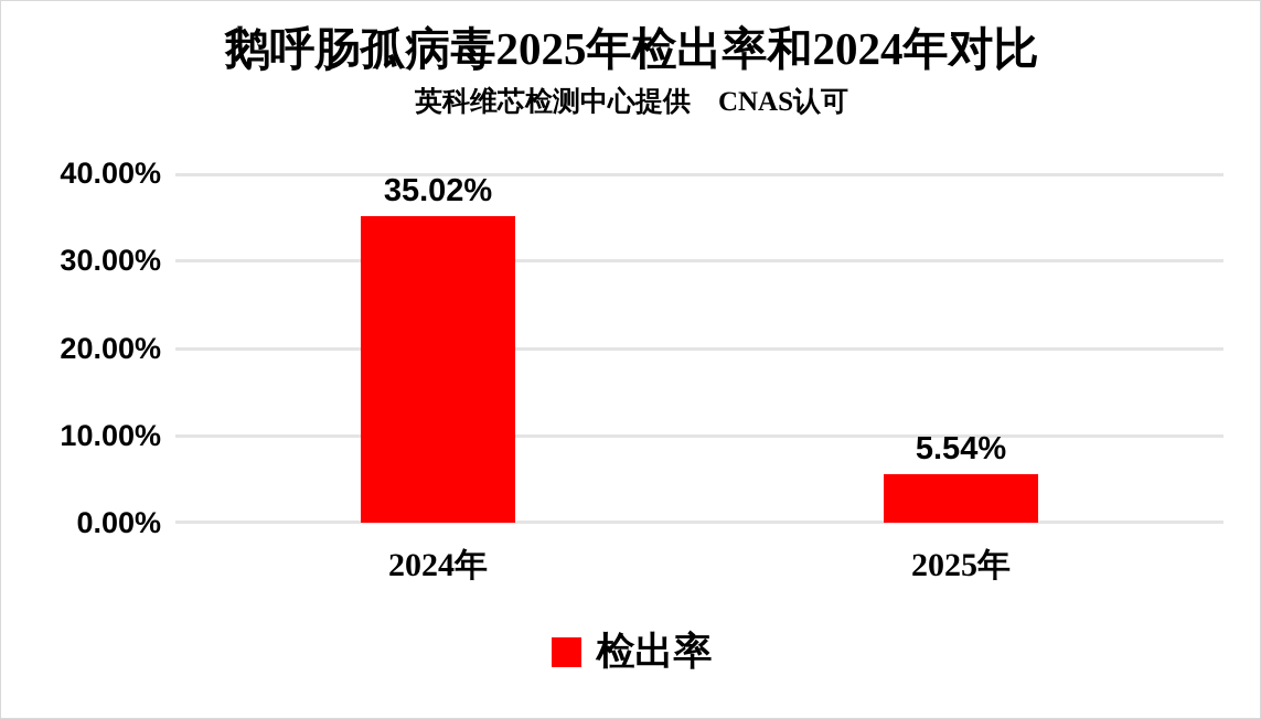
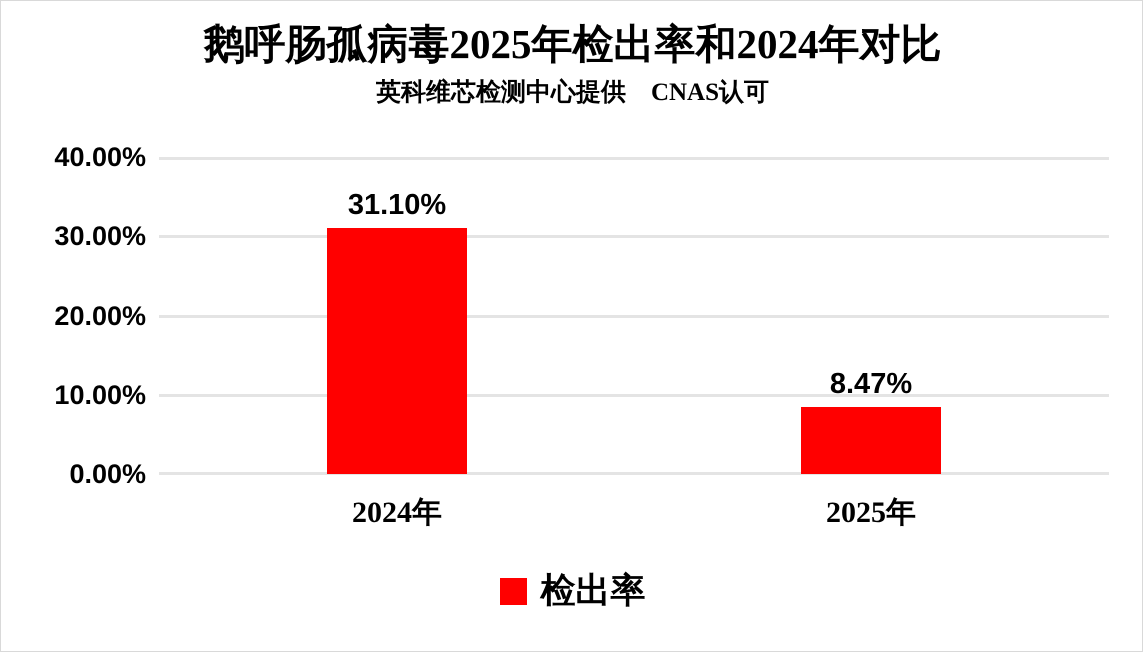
2024年: 35.02% -> 31.10%
2025年: 5.54% -> 8.47%
